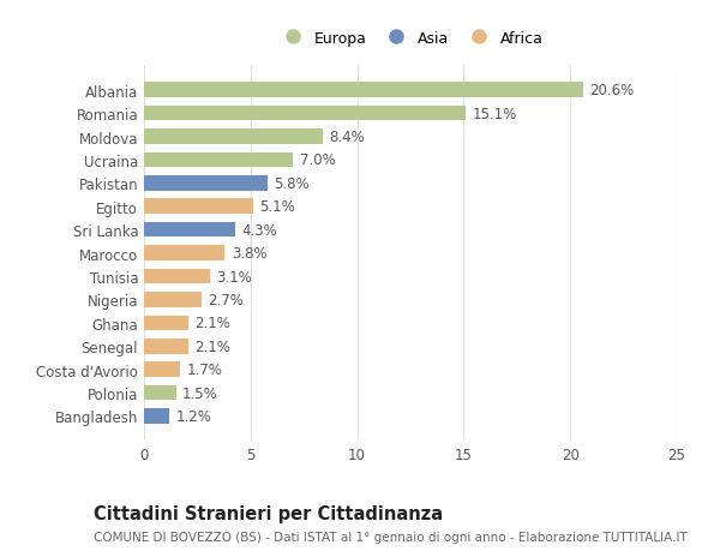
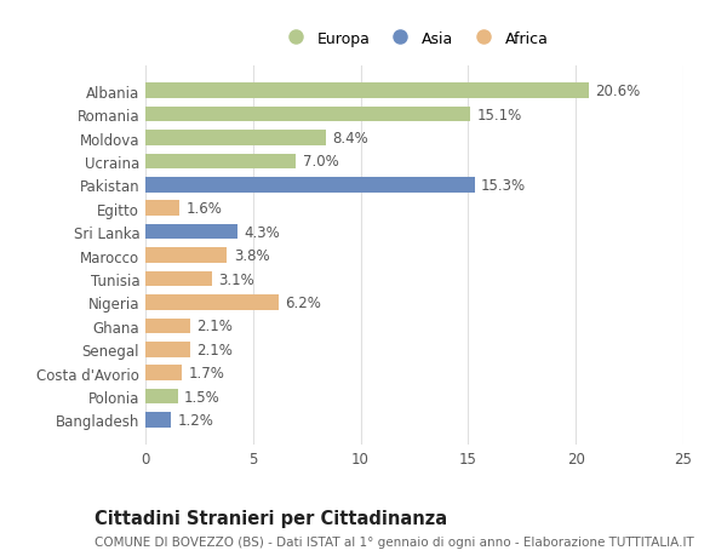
Pakistan: 5.8% -> 15.3%
Egitto: 5.1% -> 1.6%
Nigeria: 2.7% -> 6.2%
